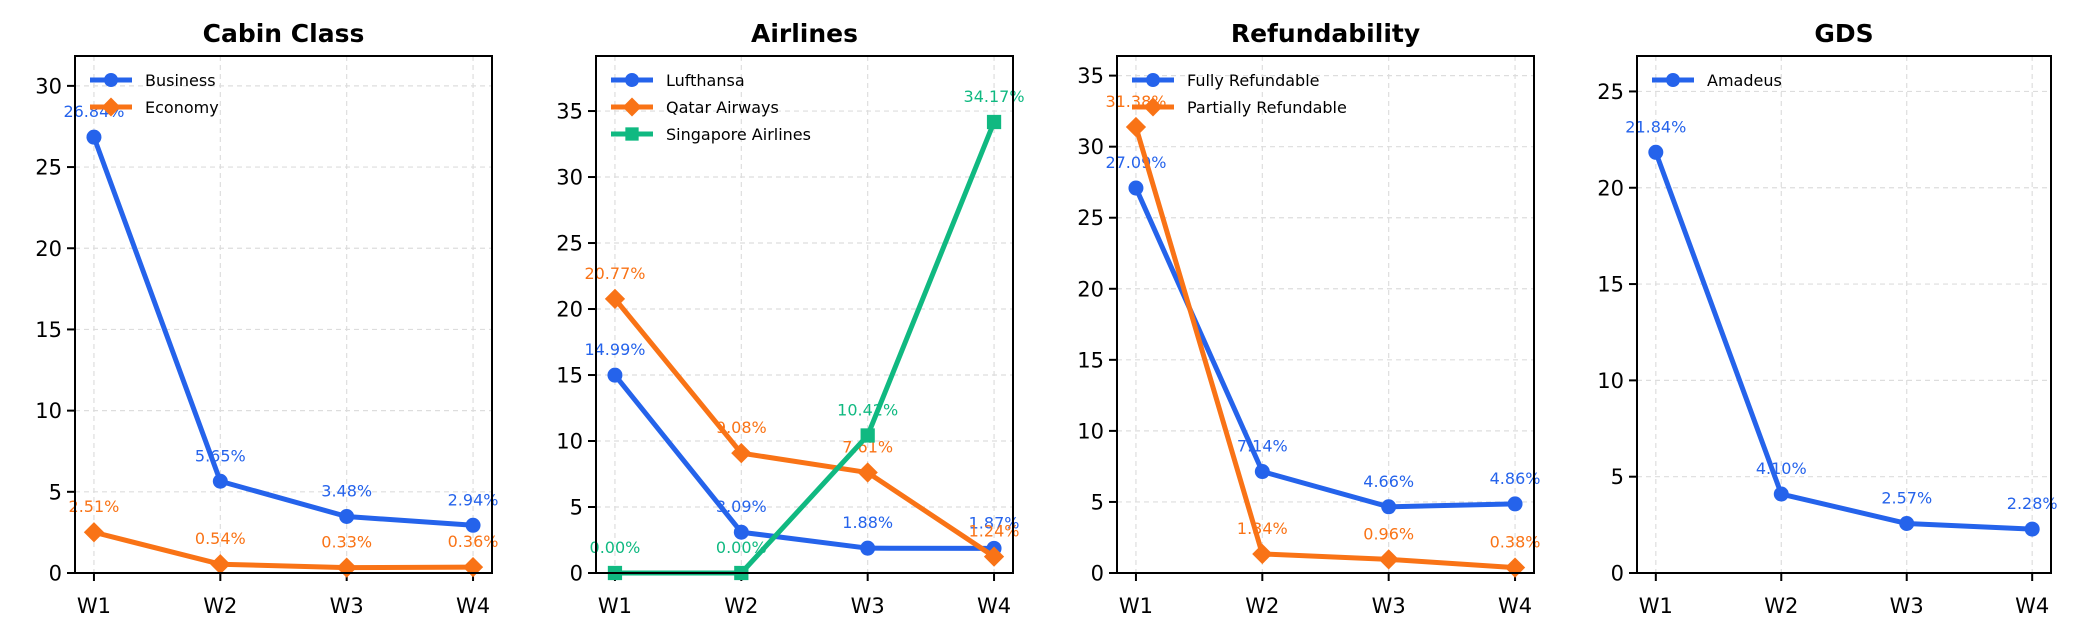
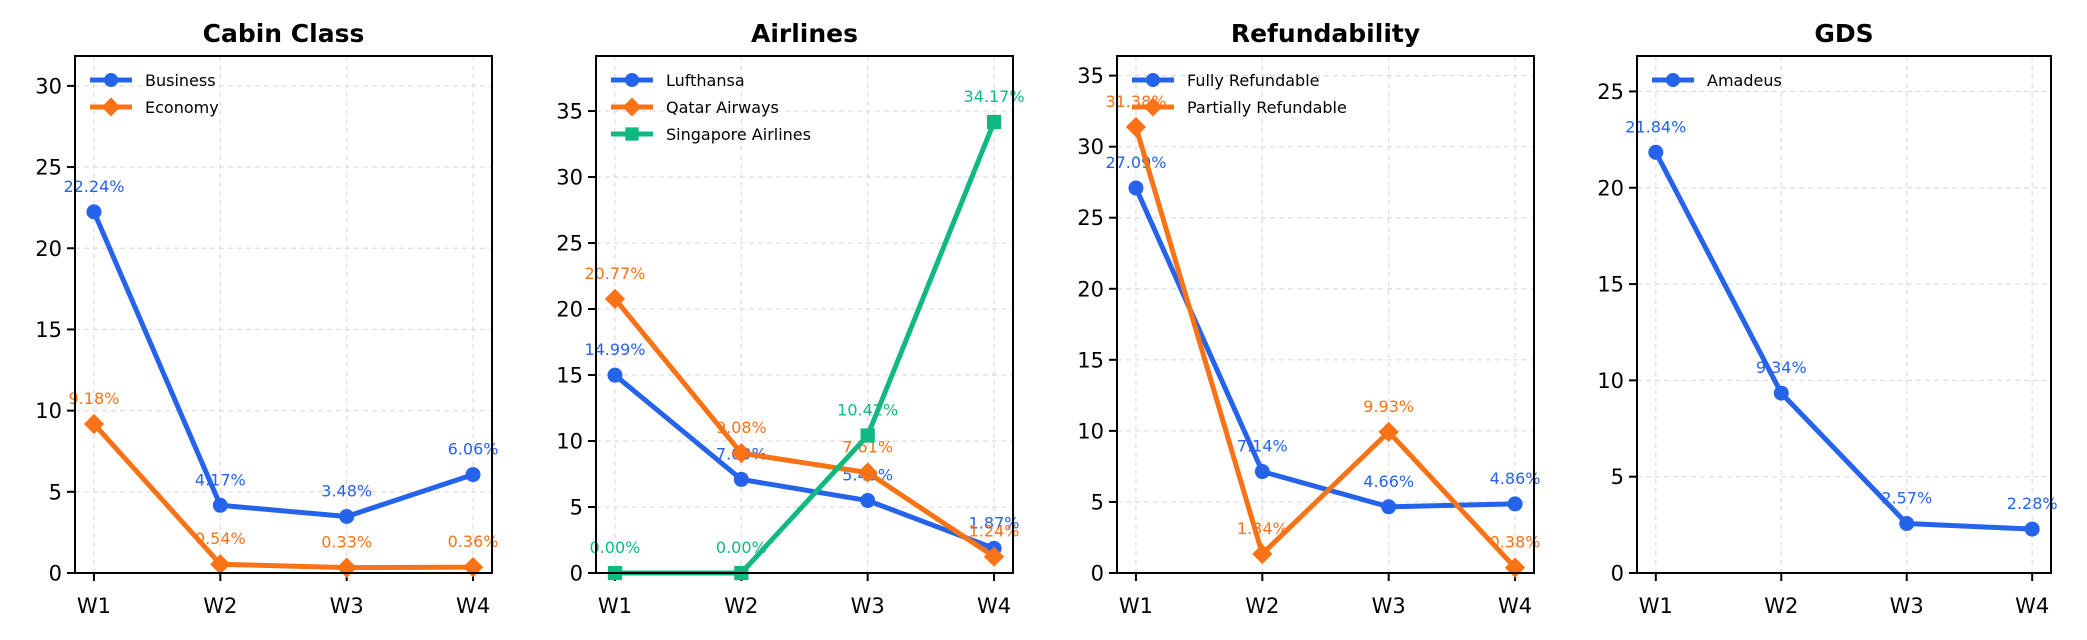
Cabin Class/Business/W1: 26.84% -> 22.24%
Cabin Class/Economy/W1: 2.51% -> 9.18%
Cabin Class/Business/W2: 5.65% -> 4.17%
Cabin Class/Business/W4: 2.94% -> 6.06%
Airlines/Lufthansa/W2: 3.09% -> 7.09%
Airlines/Lufthansa/W3: 1.88% -> 5.49%
Refundability/Partially Refundable/W3: 0.96% -> 9.93%
GDS/W2: 4.10% -> 9.34%
